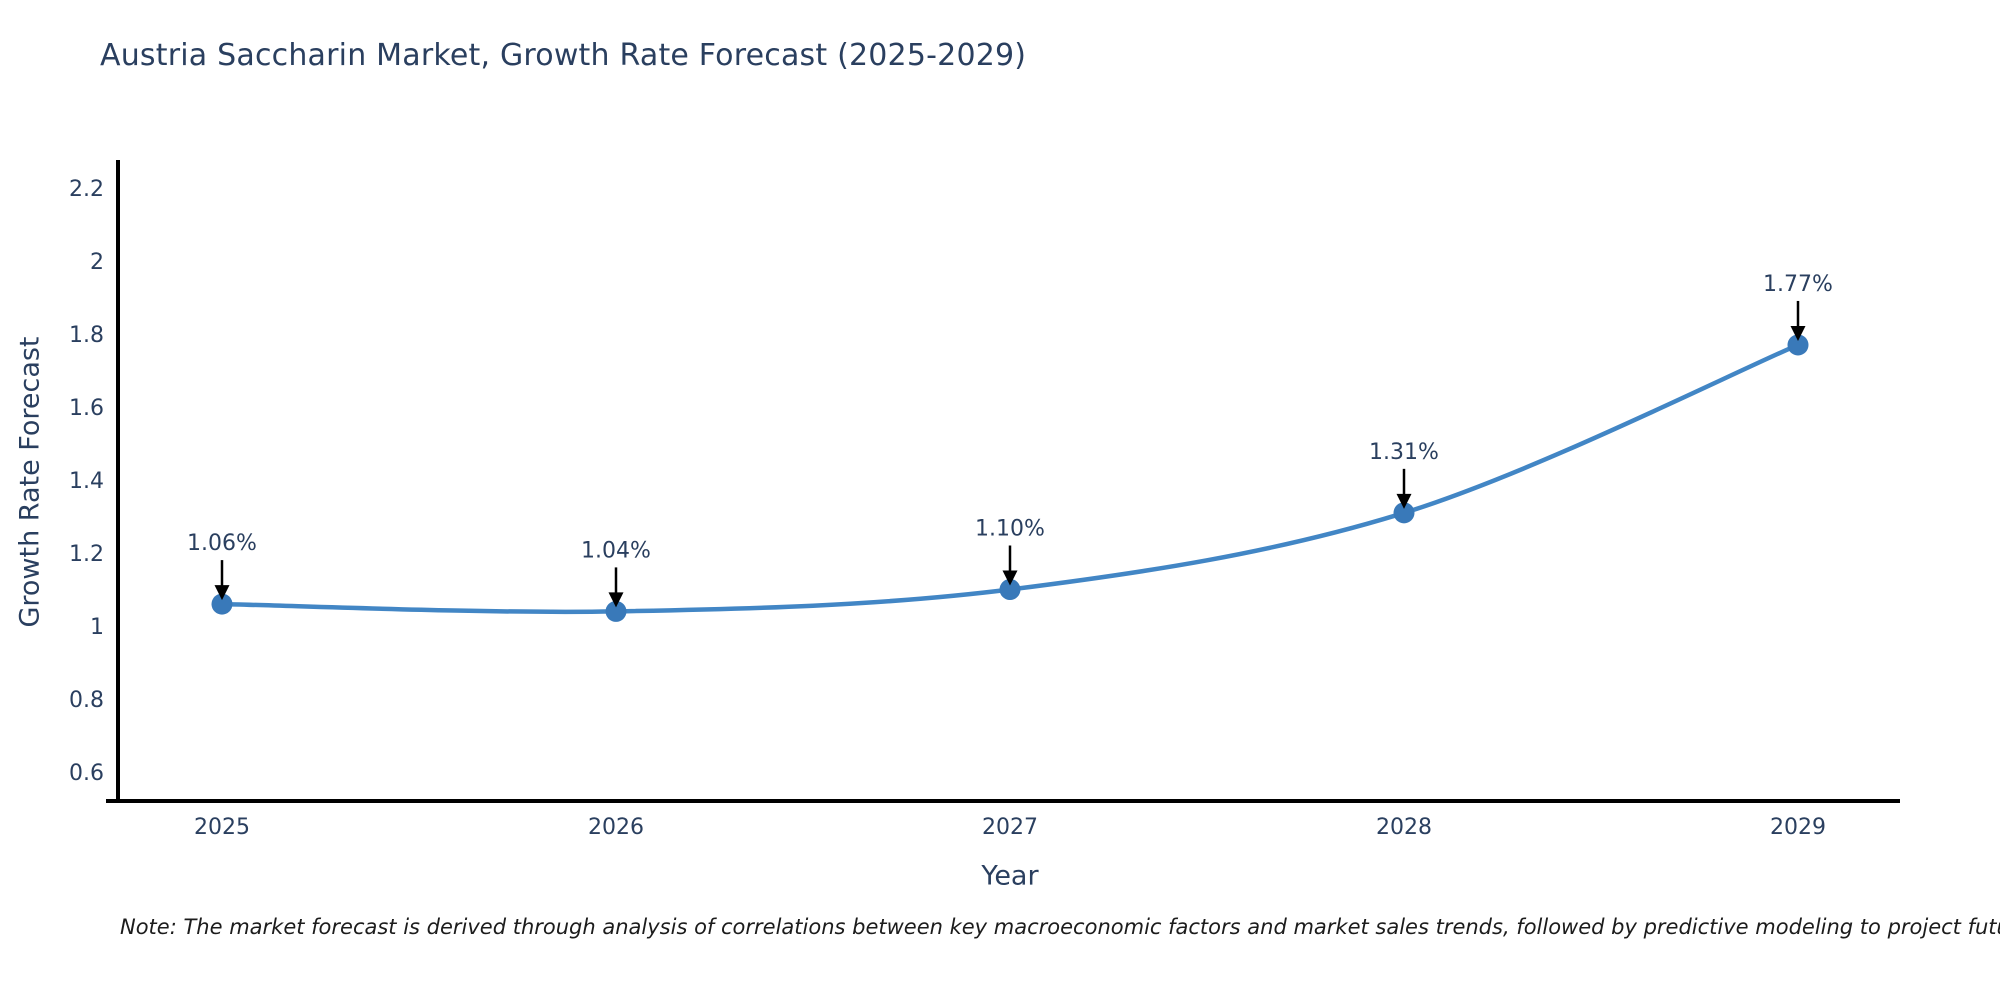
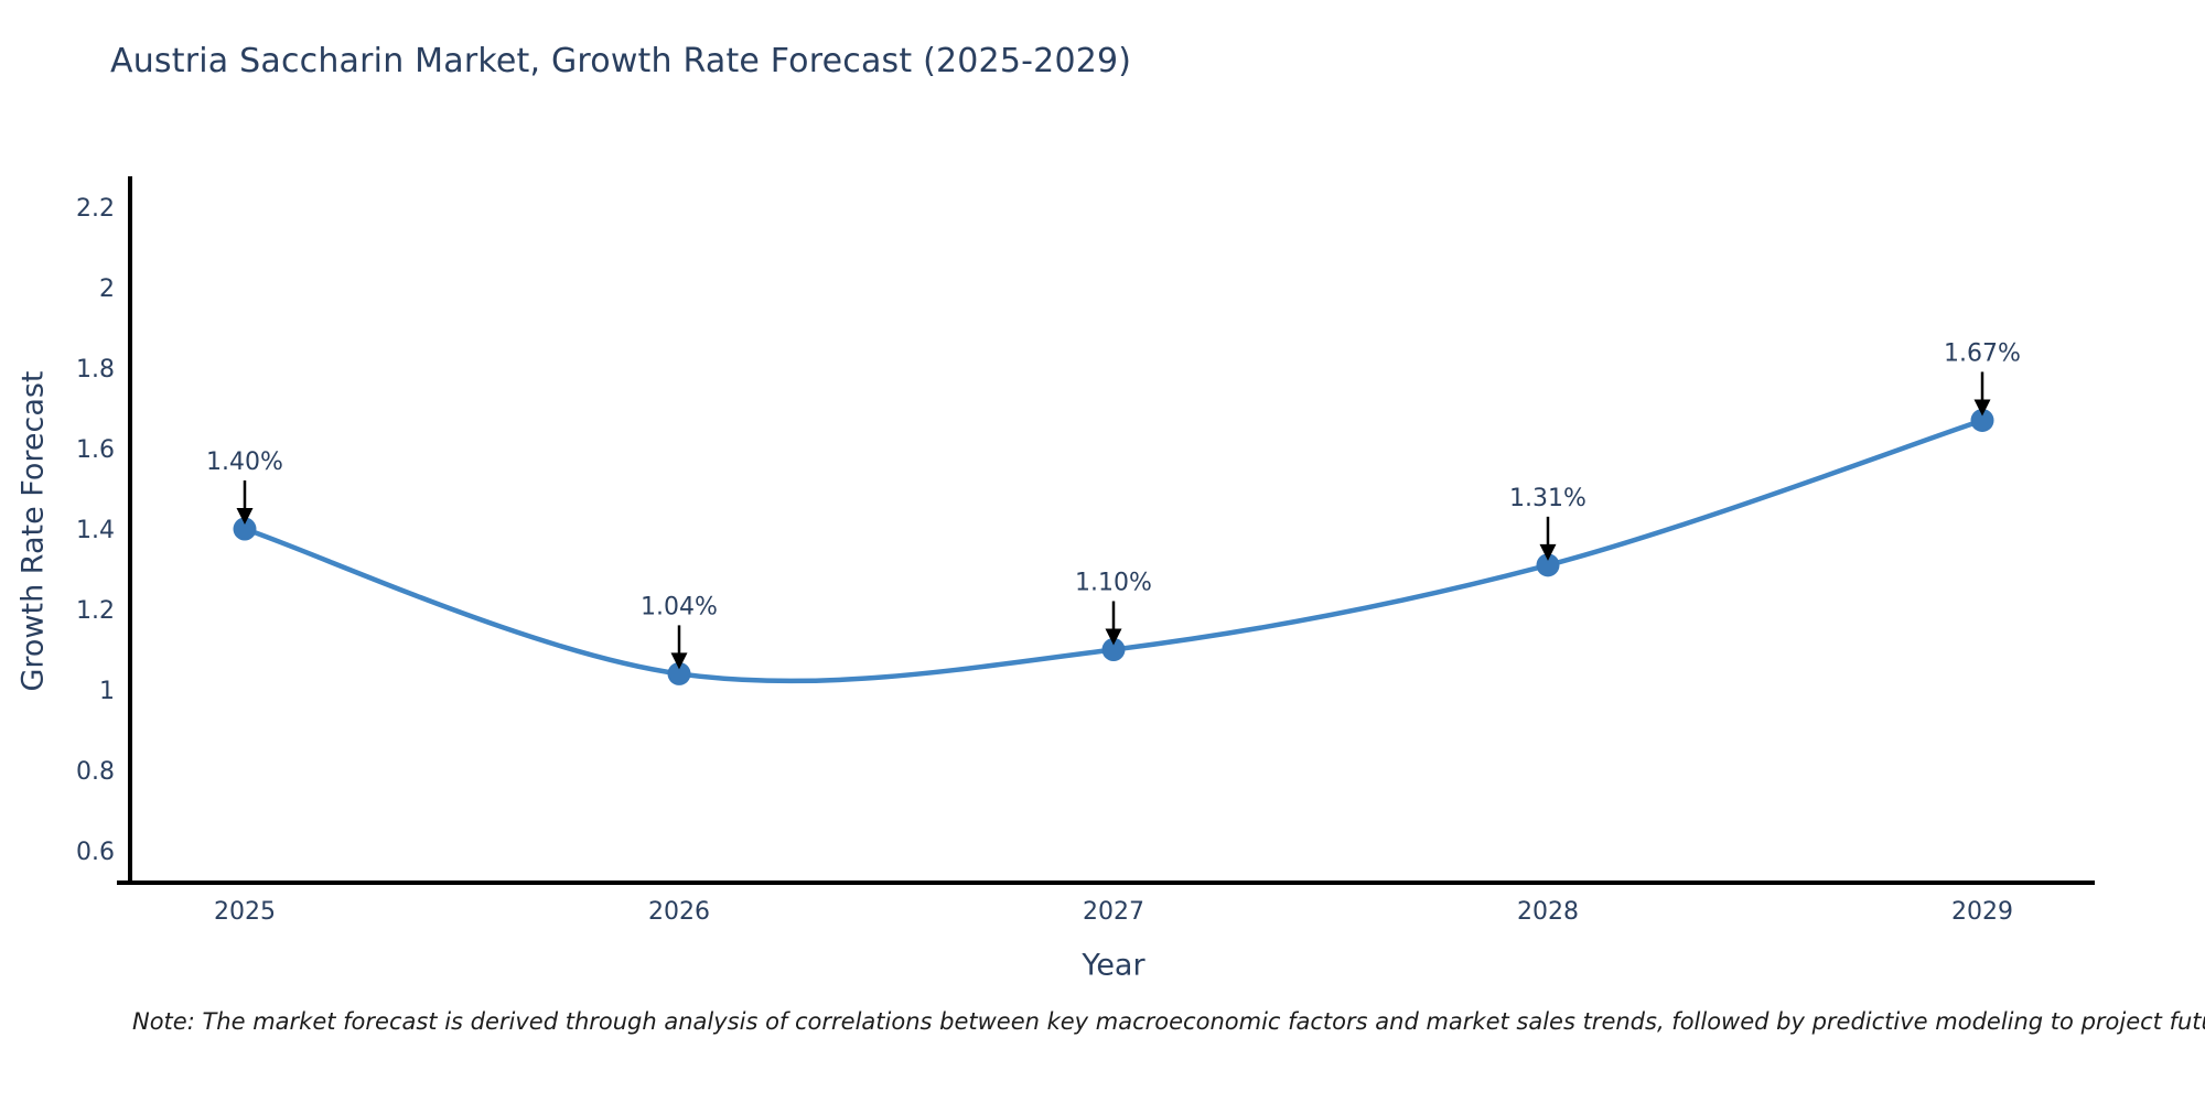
2025: 1.06% -> 1.40%
2029: 1.77% -> 1.67%
